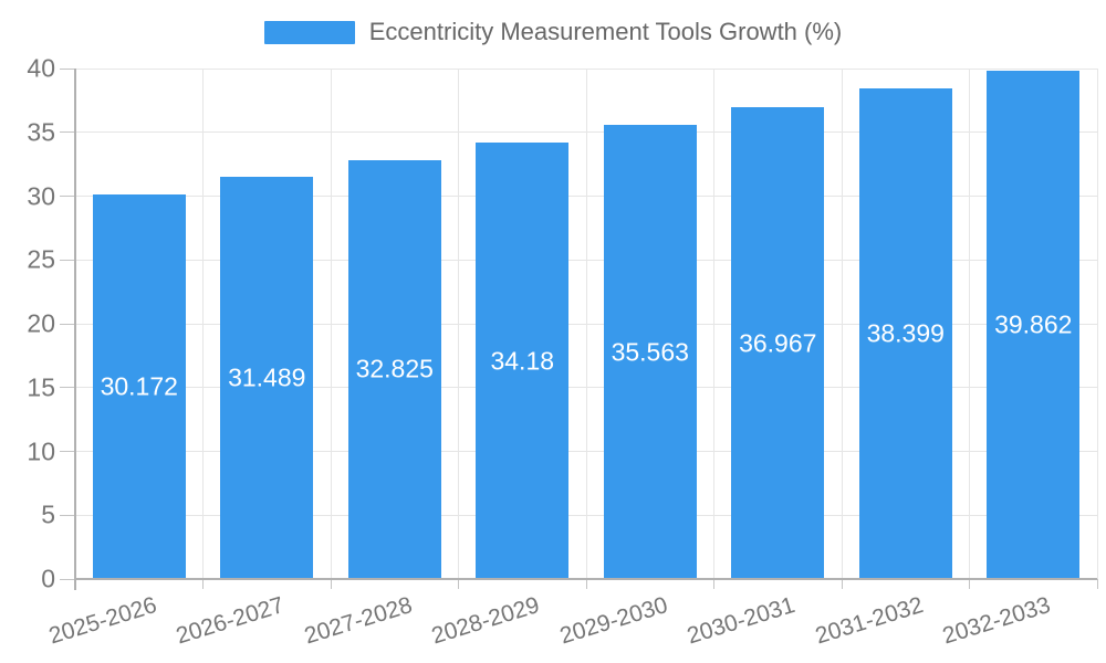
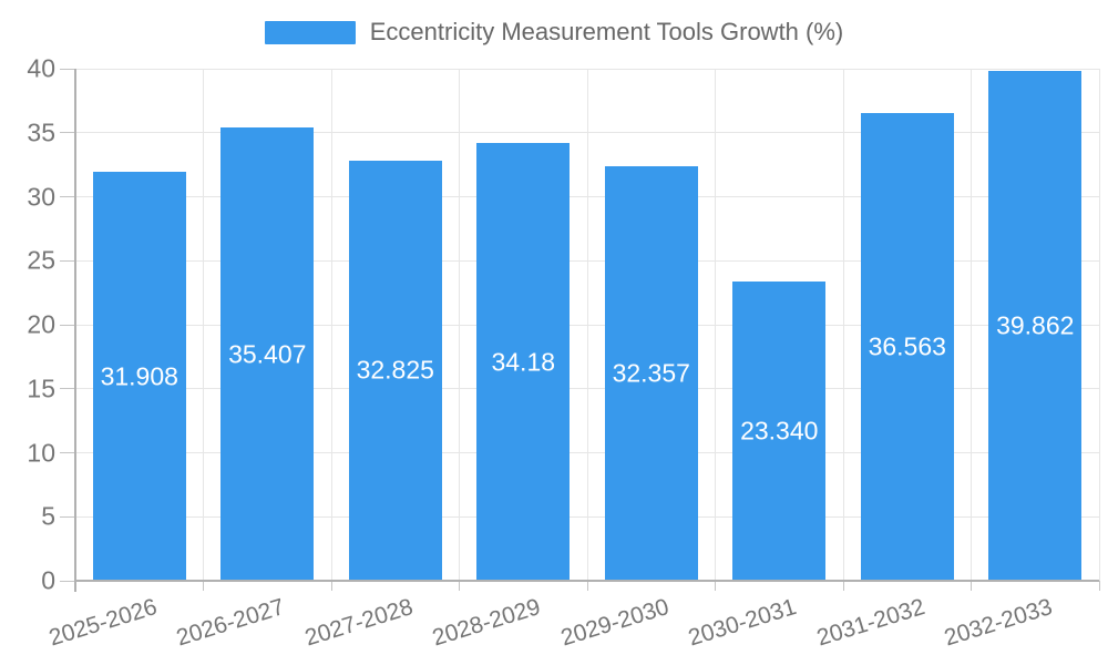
2025-2026: 30.172 -> 31.908
2026-2027: 31.489 -> 35.407
2029-2030: 35.563 -> 32.357
2030-2031: 36.967 -> 23.340
2031-2032: 38.399 -> 36.563
